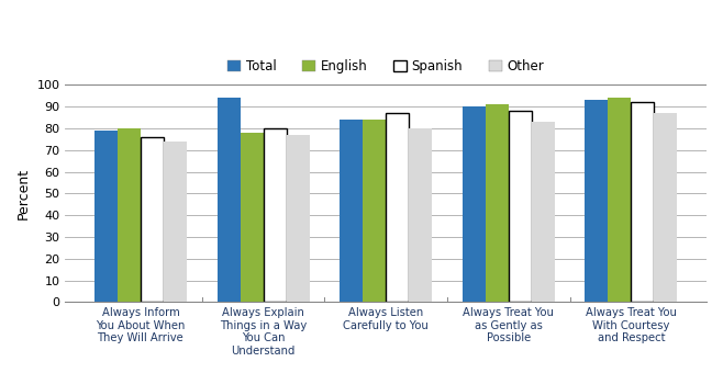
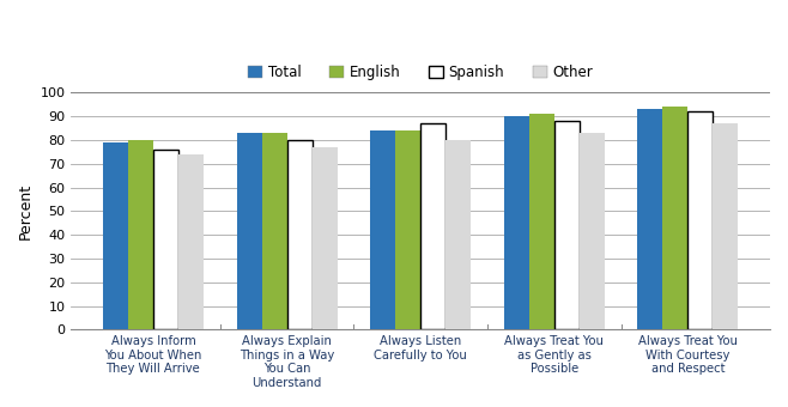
Total/Always Explain Things in a Way You Can Understand: 94 -> 83
English/Always Explain Things in a Way You Can Understand: 78 -> 83
